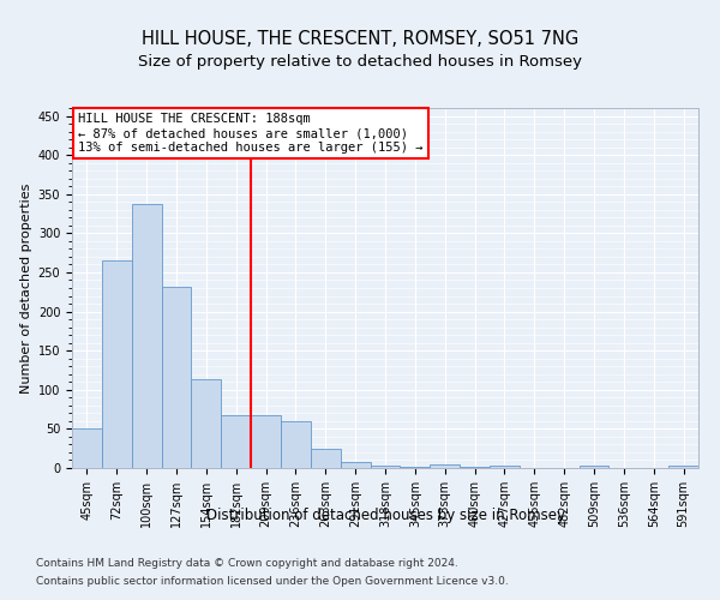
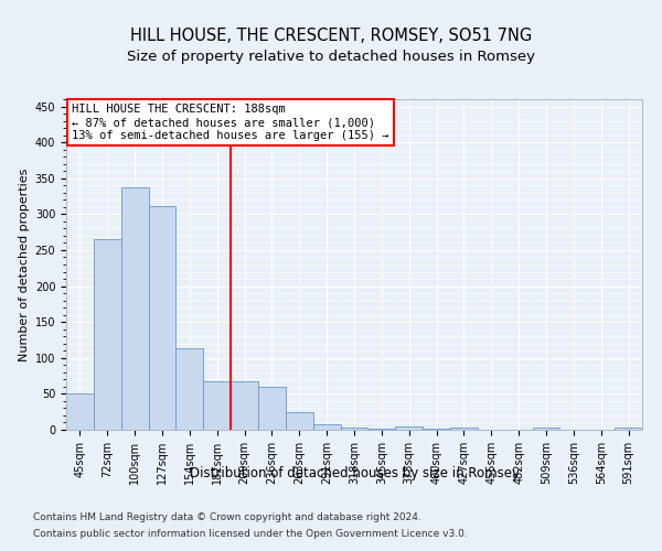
127sqm: 232 -> 312
